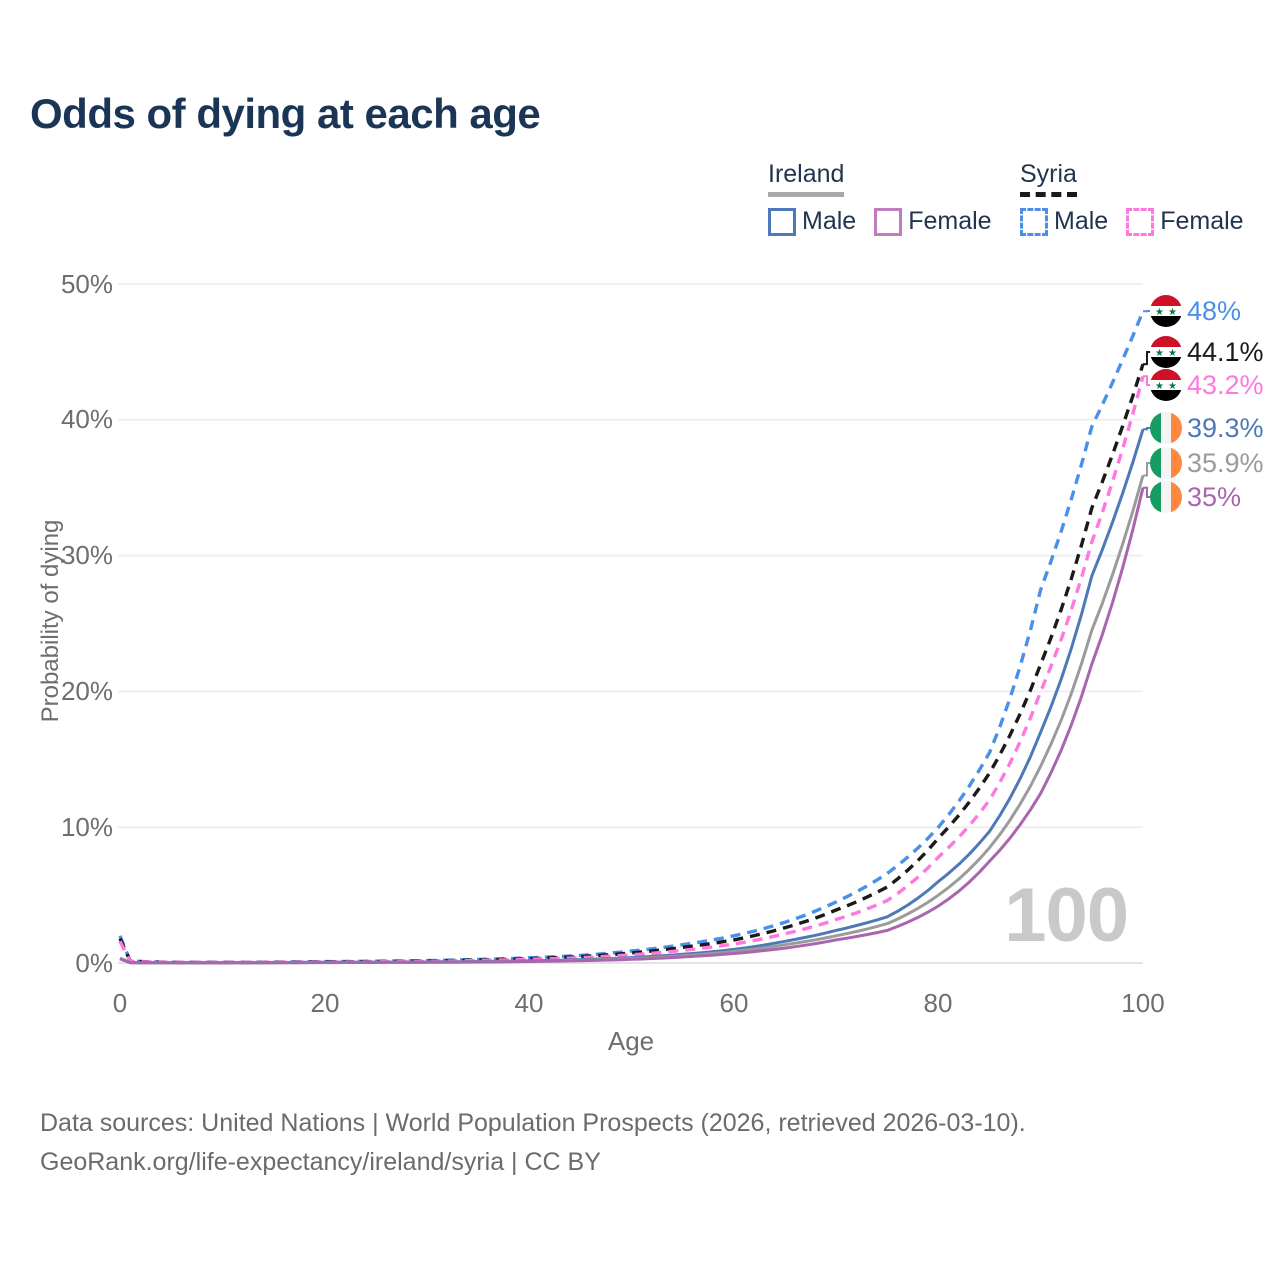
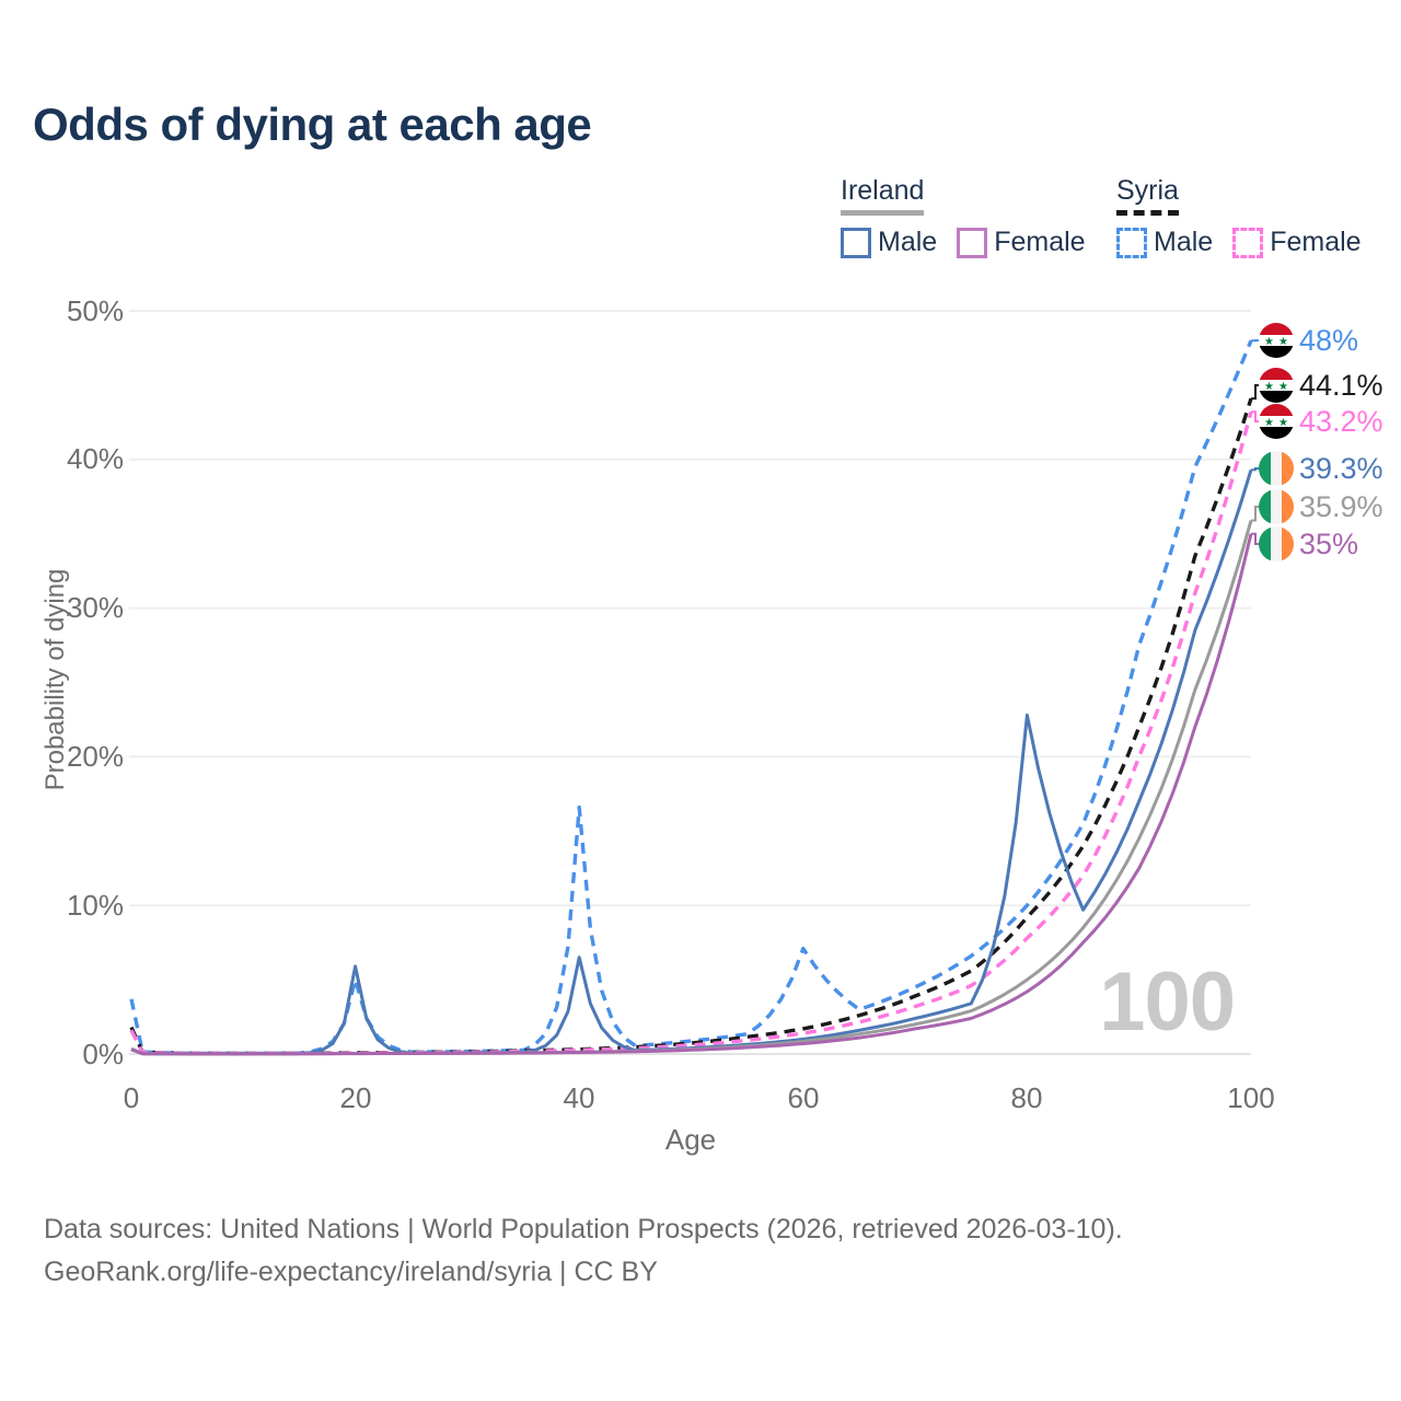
Syria Male/0: 2.0% -> 3.7%
Syria Male/20: 0.1% -> 5.0%
Ireland Male/20: 0.1% -> 5.9%
Syria Male/40: 0.4% -> 16.6%
Ireland Male/40: 0.2% -> 6.5%
Syria Male/60: 2.0% -> 7.1%
Ireland Male/80: 6.0% -> 22.8%
